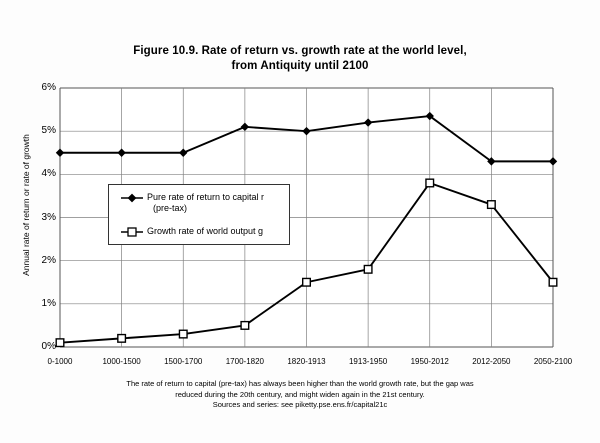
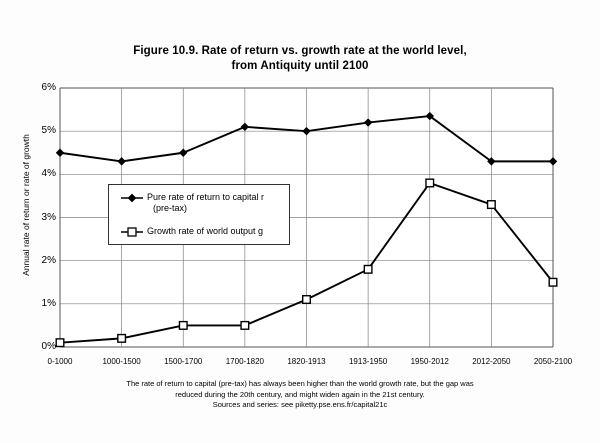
Pure rate of return to capital r (pre-tax)/1000-1500: 4.5% -> 4.3%
Growth rate of world output g/1500-1700: 0.3% -> 0.5%
Growth rate of world output g/1820-1913: 1.5% -> 1.1%
